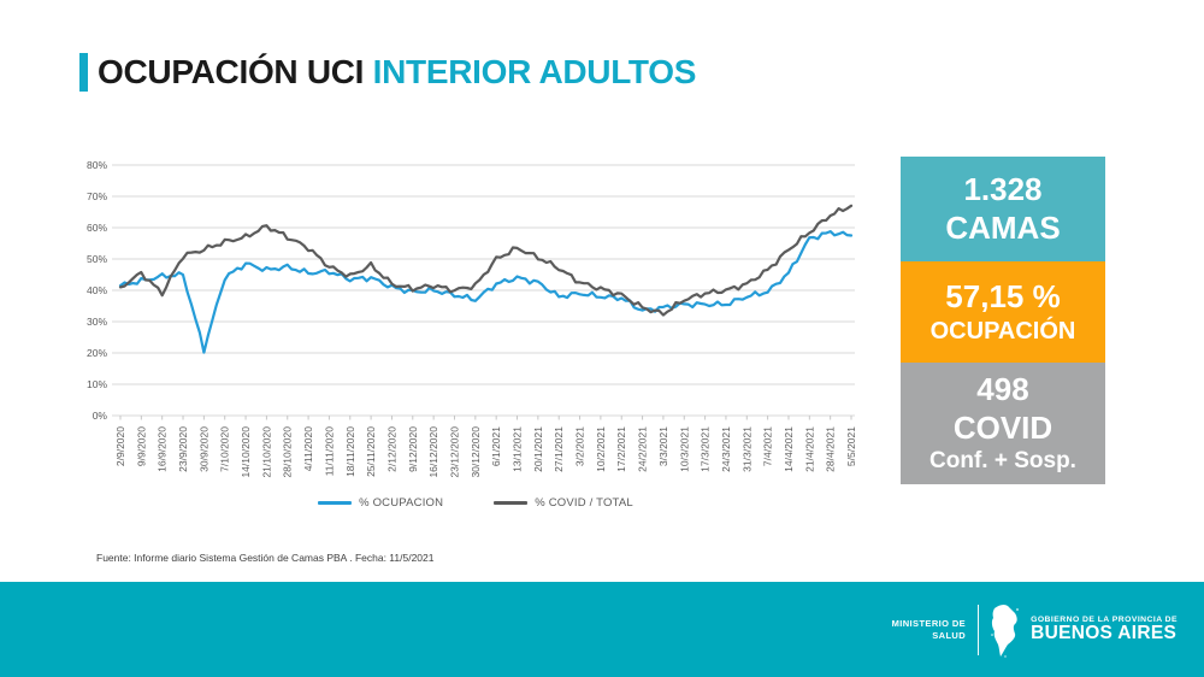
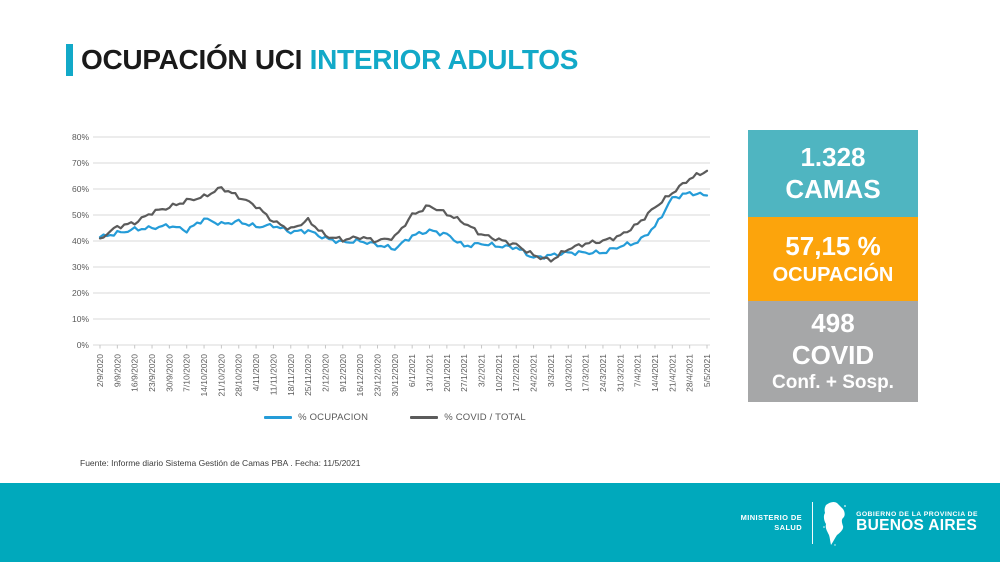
% COVID / TOTAL/16/9/2020: 39% -> 47%
% OCUPACION/30/9/2020: 21% -> 46%
